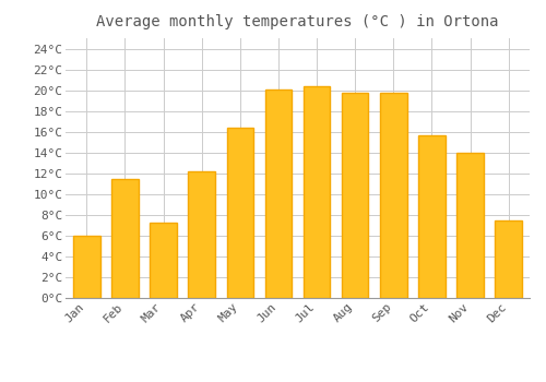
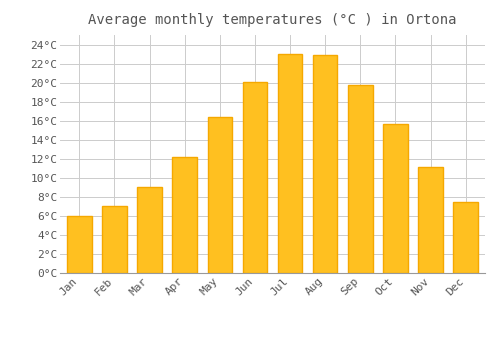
Feb: 11.4°C -> 7.0°C
Mar: 7.2°C -> 9.0°C
Jul: 20.4°C -> 23.0°C
Aug: 19.8°C -> 22.9°C
Nov: 14.0°C -> 11.1°C
